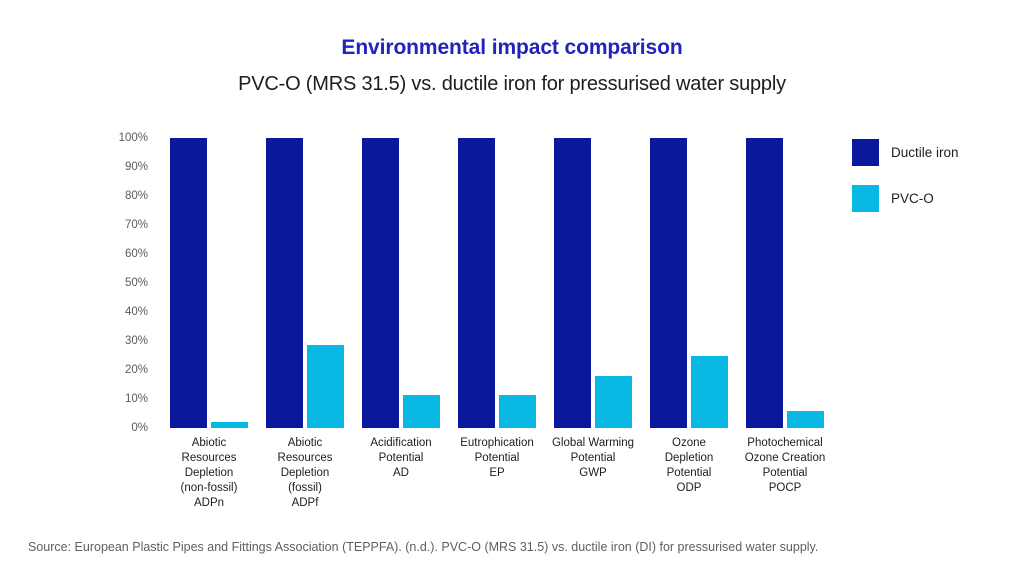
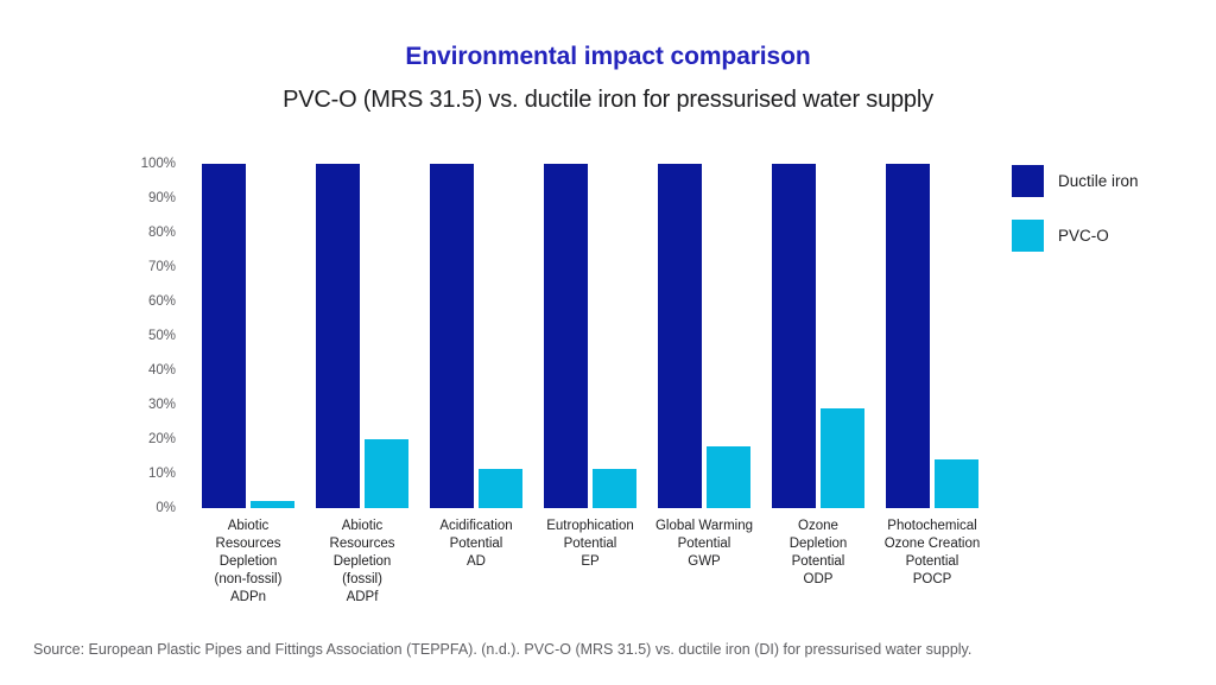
PVC-O/Abiotic Resources Depletion (fossil) ADPf: 28% -> 20%
PVC-O/Ozone Depletion Potential ODP: 25% -> 29%
PVC-O/Photochemical Ozone Creation Potential POCP: 6% -> 14%
